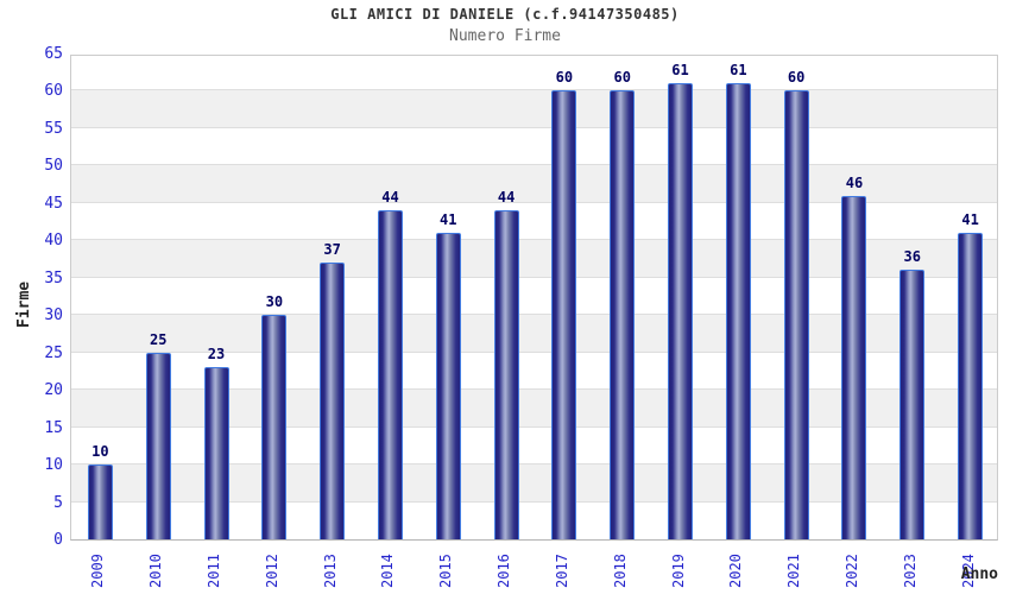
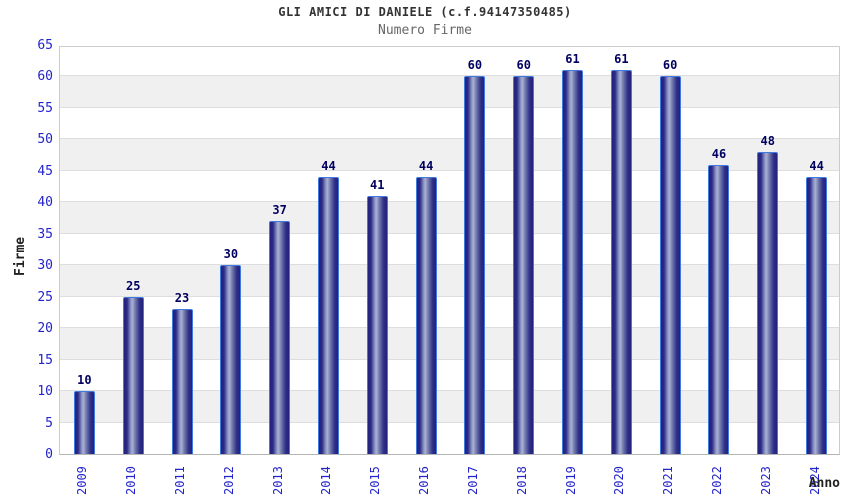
2023: 36 -> 48
2024: 41 -> 44
